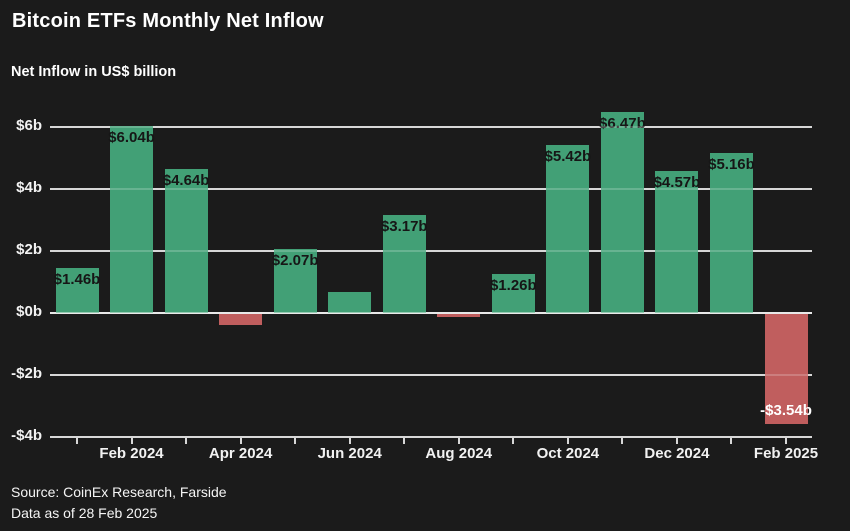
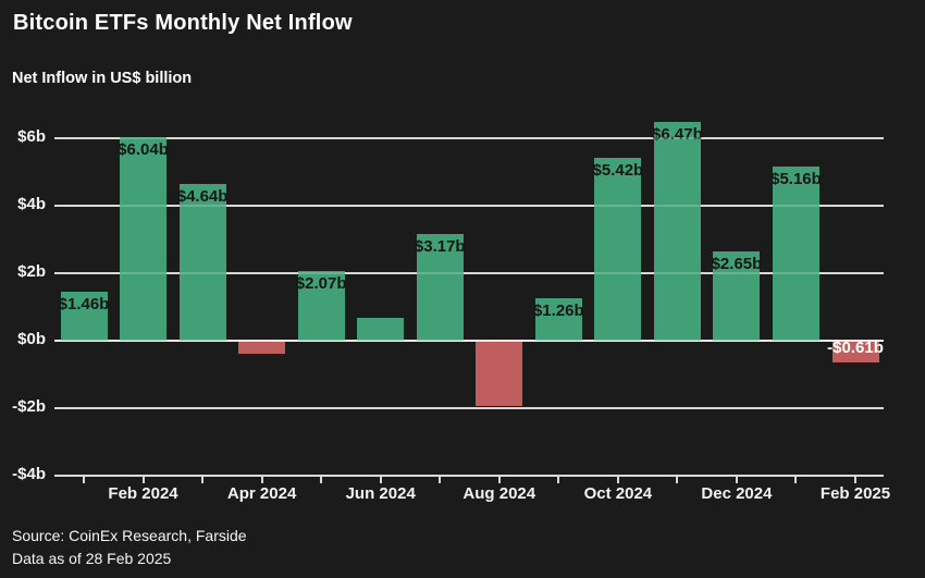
Aug 2024: -$0.1b -> -$1.9b
Dec 2024: $4.57b -> $2.65b
Feb 2025: -$3.54b -> -$0.61b
